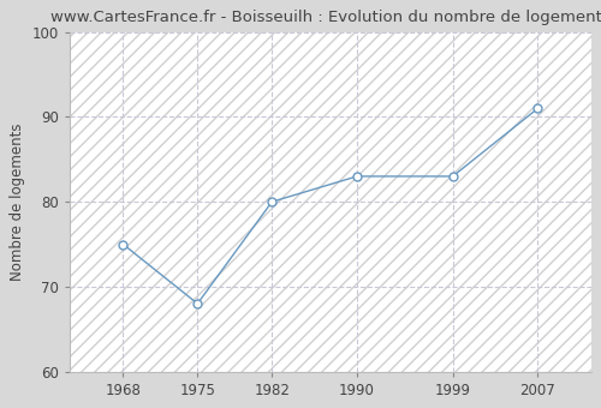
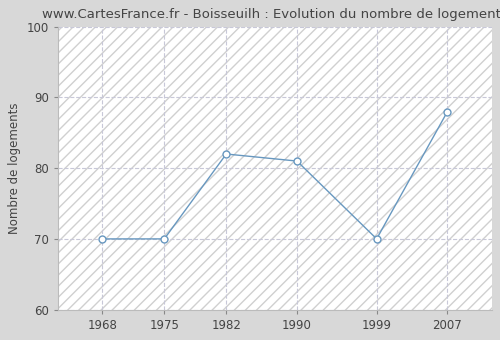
1968: 75 -> 70
1975: 68 -> 70
1982: 80 -> 82
1990: 83 -> 81
1999: 83 -> 70
2007: 91 -> 88
